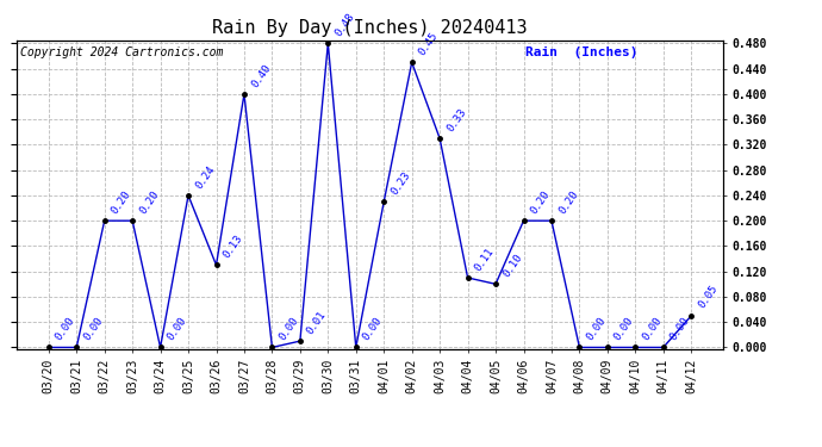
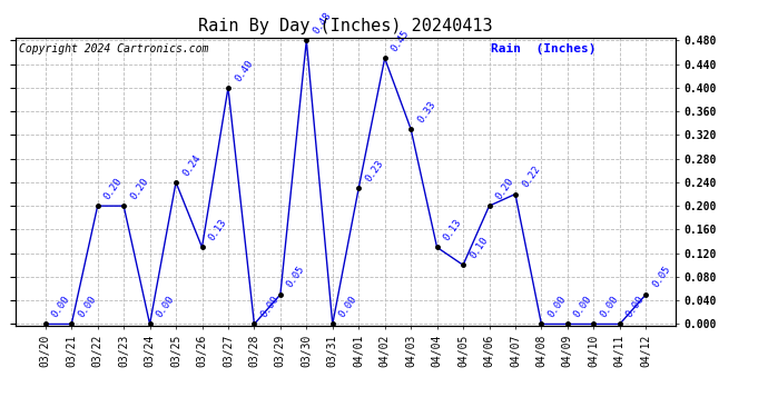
03/29: 0.01 -> 0.05
04/04: 0.11 -> 0.13
04/07: 0.20 -> 0.22
